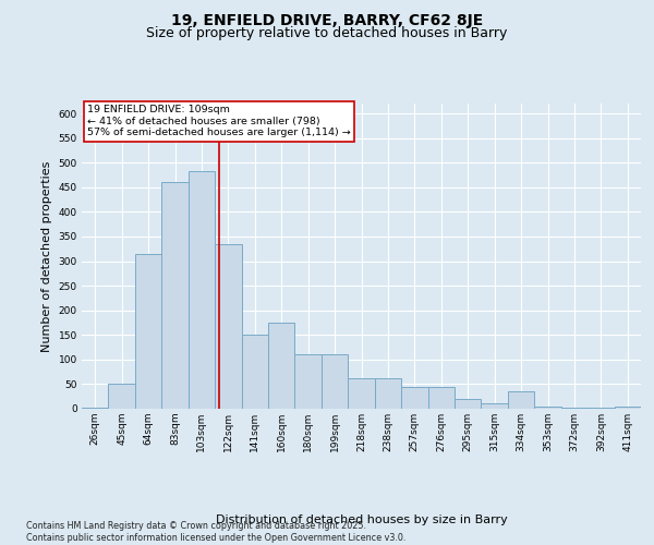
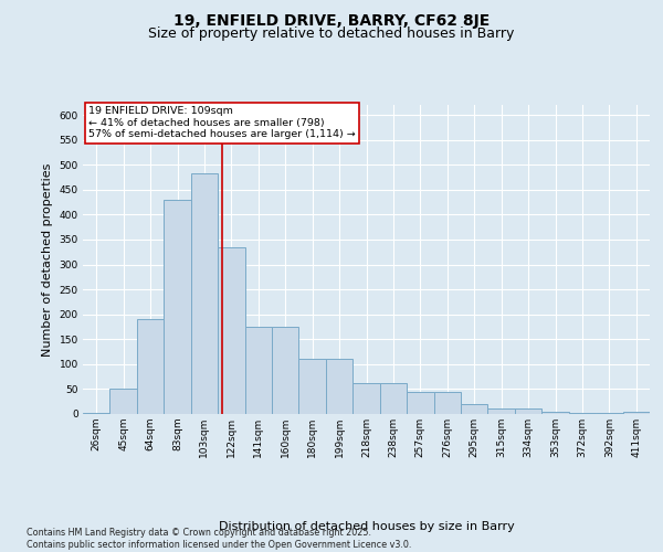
64sqm: 315 -> 190
83sqm: 460 -> 430
141sqm: 150 -> 175
334sqm: 35 -> 10
